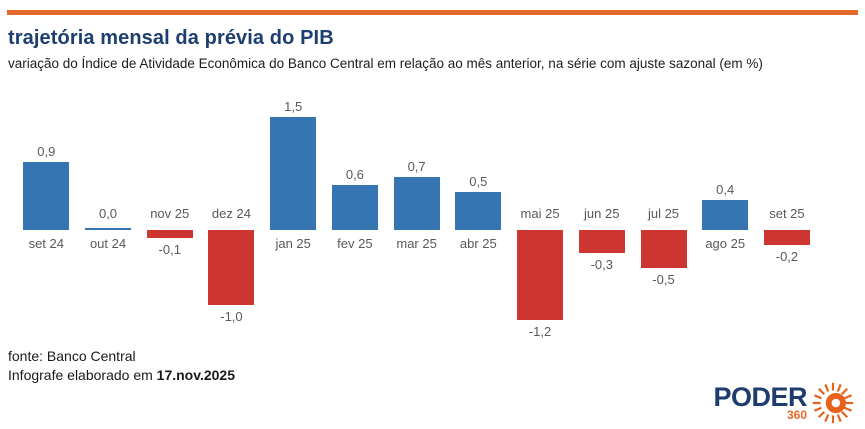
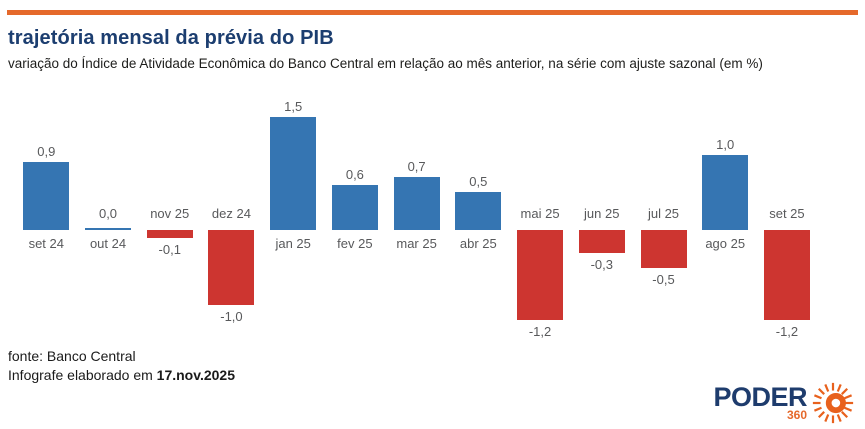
ago 25: 0,4 -> 1,0
set 25: -0,2 -> -1,2
